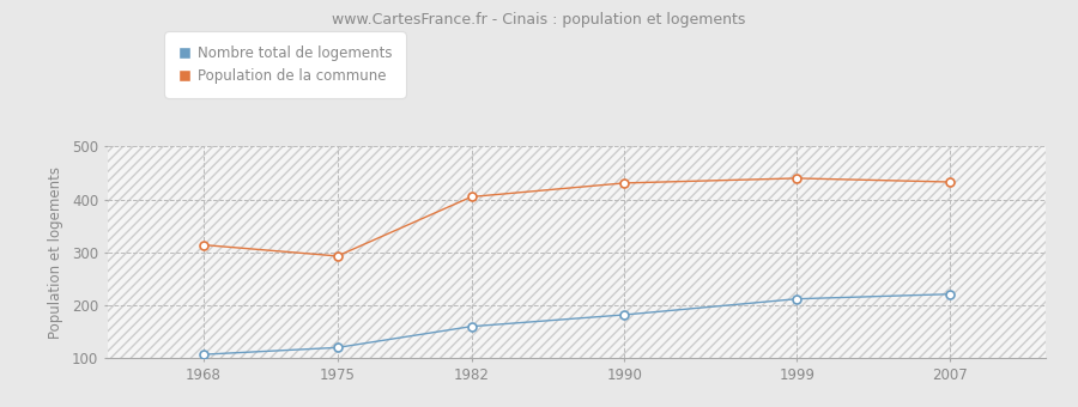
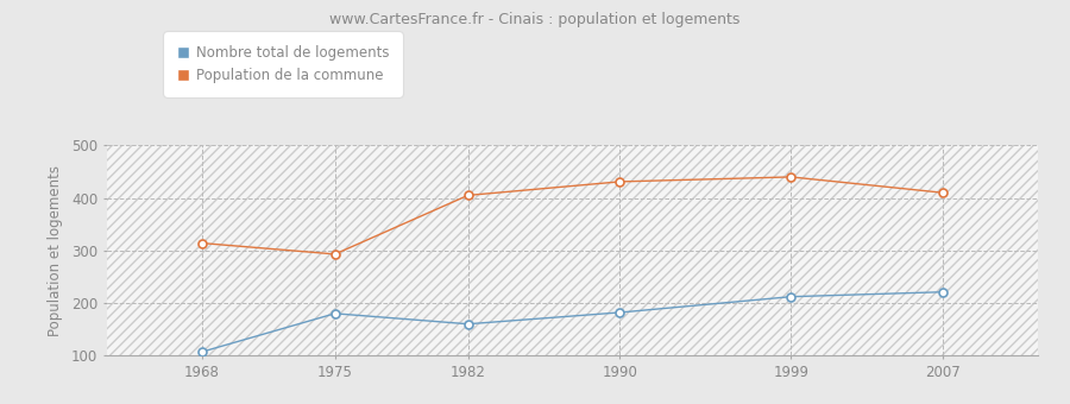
Nombre total de logements/1975: 120 -> 180
Population de la commune/2007: 433 -> 410
